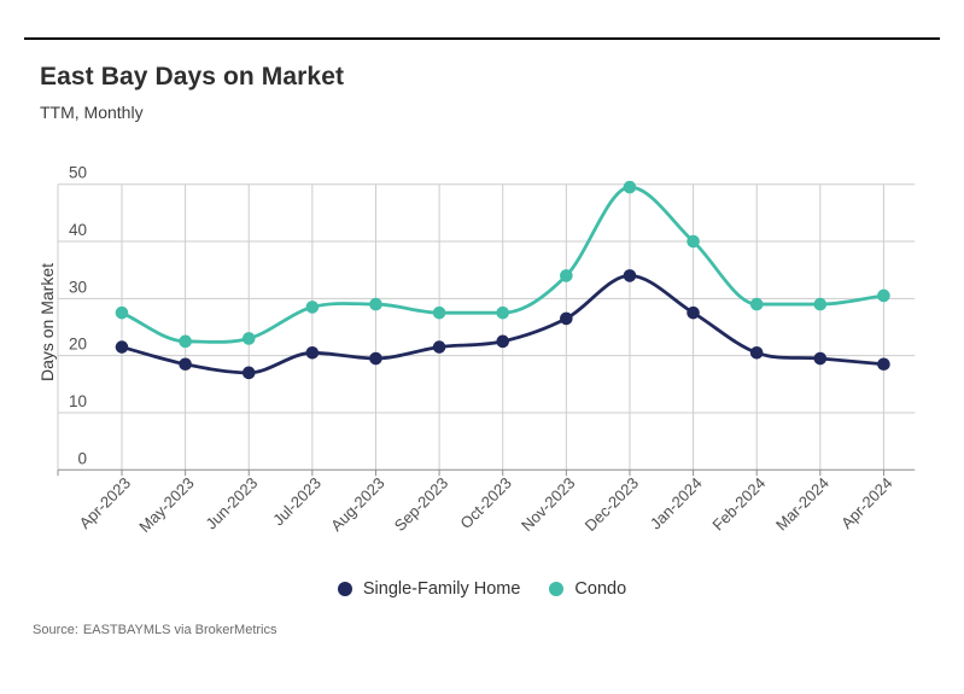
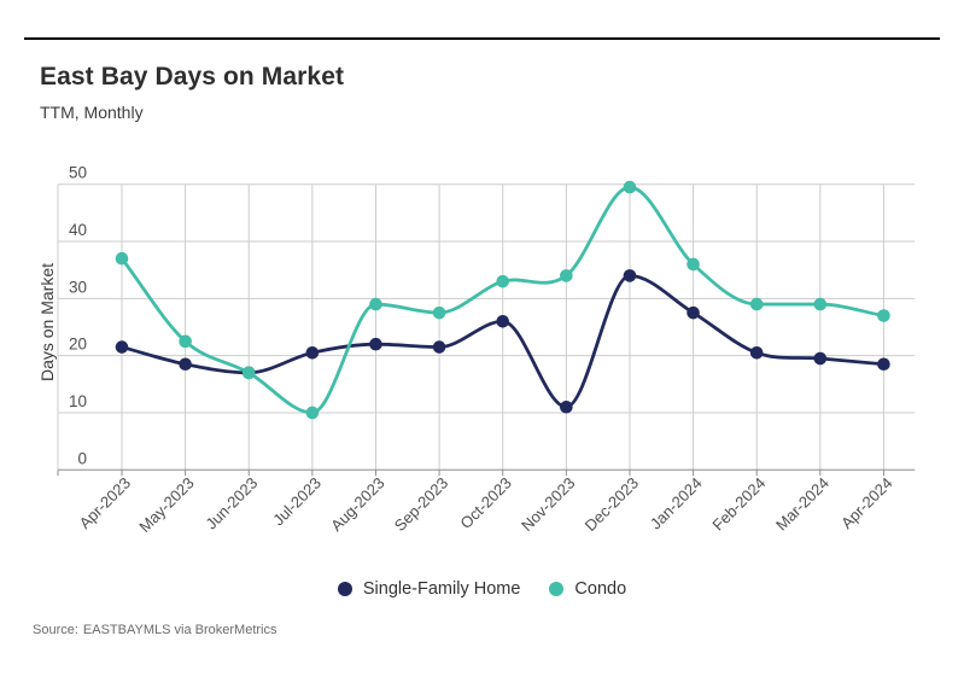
Condo/Apr-2023: 28 -> 37
Condo/Jun-2023: 23 -> 17
Condo/Jul-2023: 28 -> 10
Single-Family Home/Aug-2023: 20 -> 22
Single-Family Home/Oct-2023: 22 -> 26
Condo/Oct-2023: 28 -> 33
Single-Family Home/Nov-2023: 26 -> 11
Condo/Jan-2024: 40 -> 36
Condo/Apr-2024: 30 -> 27
